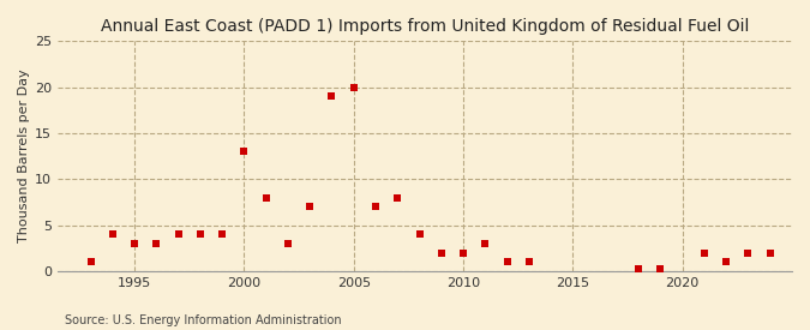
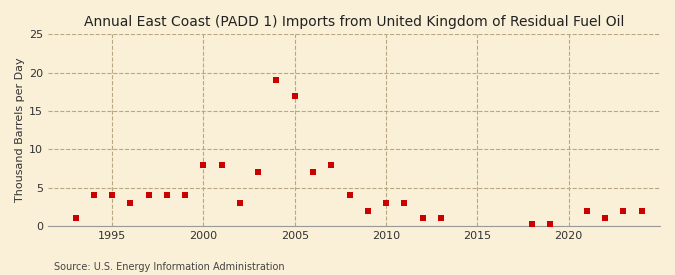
1995: 3.0 -> 4.0
2000: 13.0 -> 8.0
2005: 20.0 -> 17.0
2010: 2.0 -> 3.0
